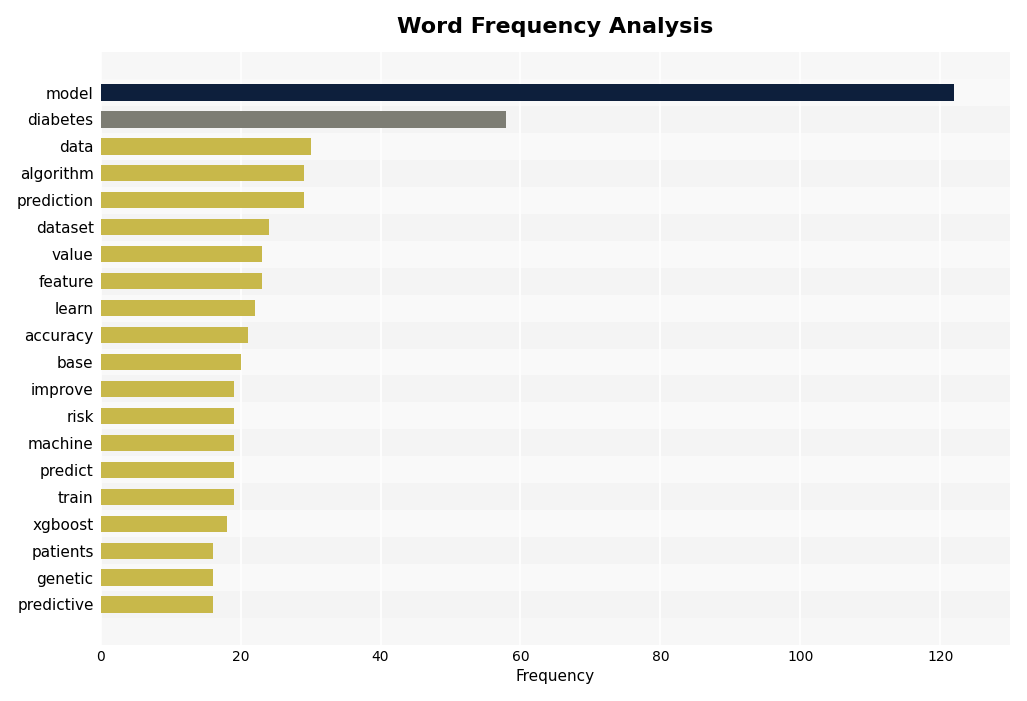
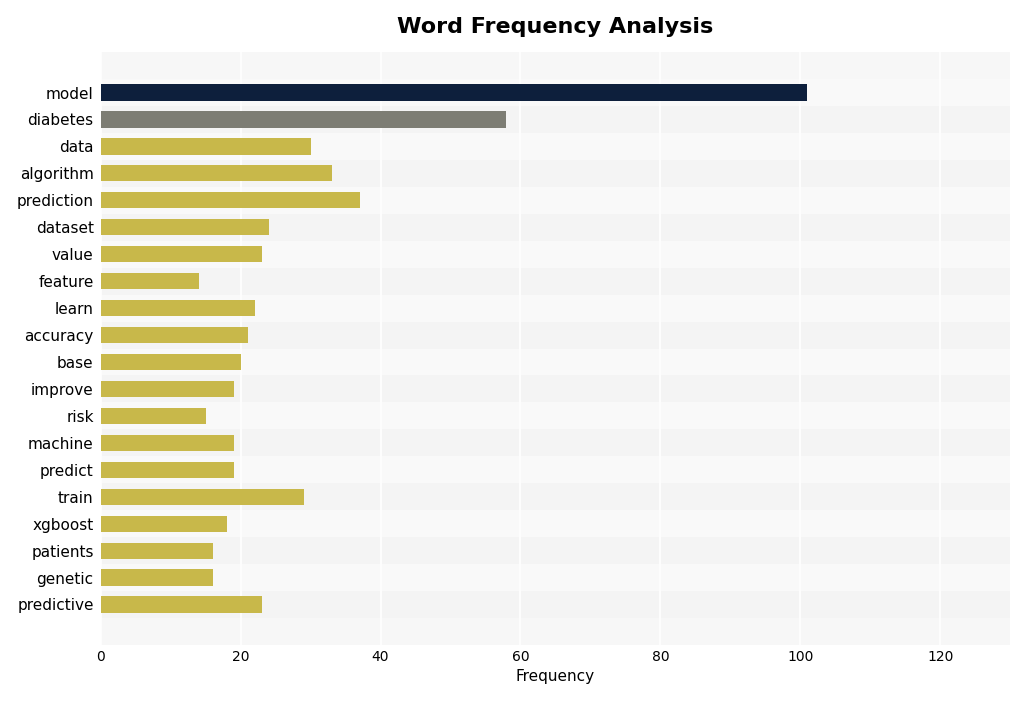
model: 122 -> 101
algorithm: 29 -> 33
prediction: 29 -> 37
feature: 23 -> 14
risk: 19 -> 15
train: 19 -> 29
predictive: 16 -> 23
